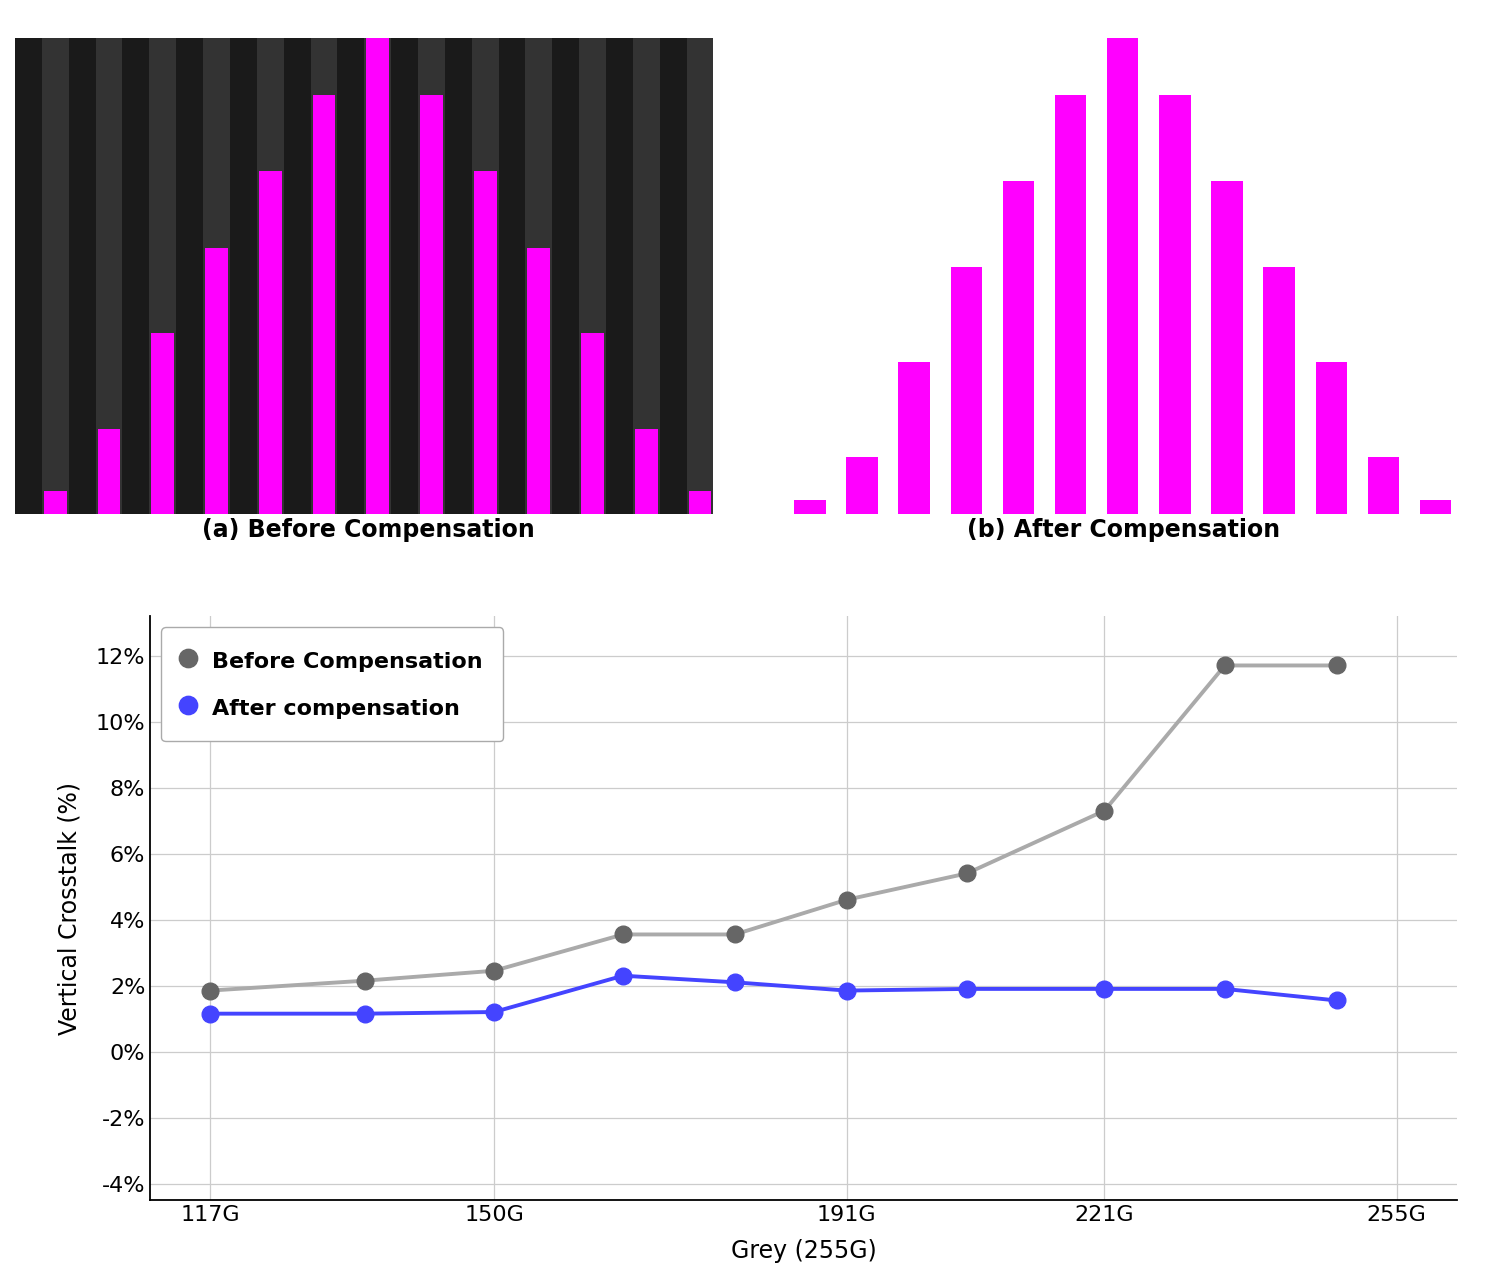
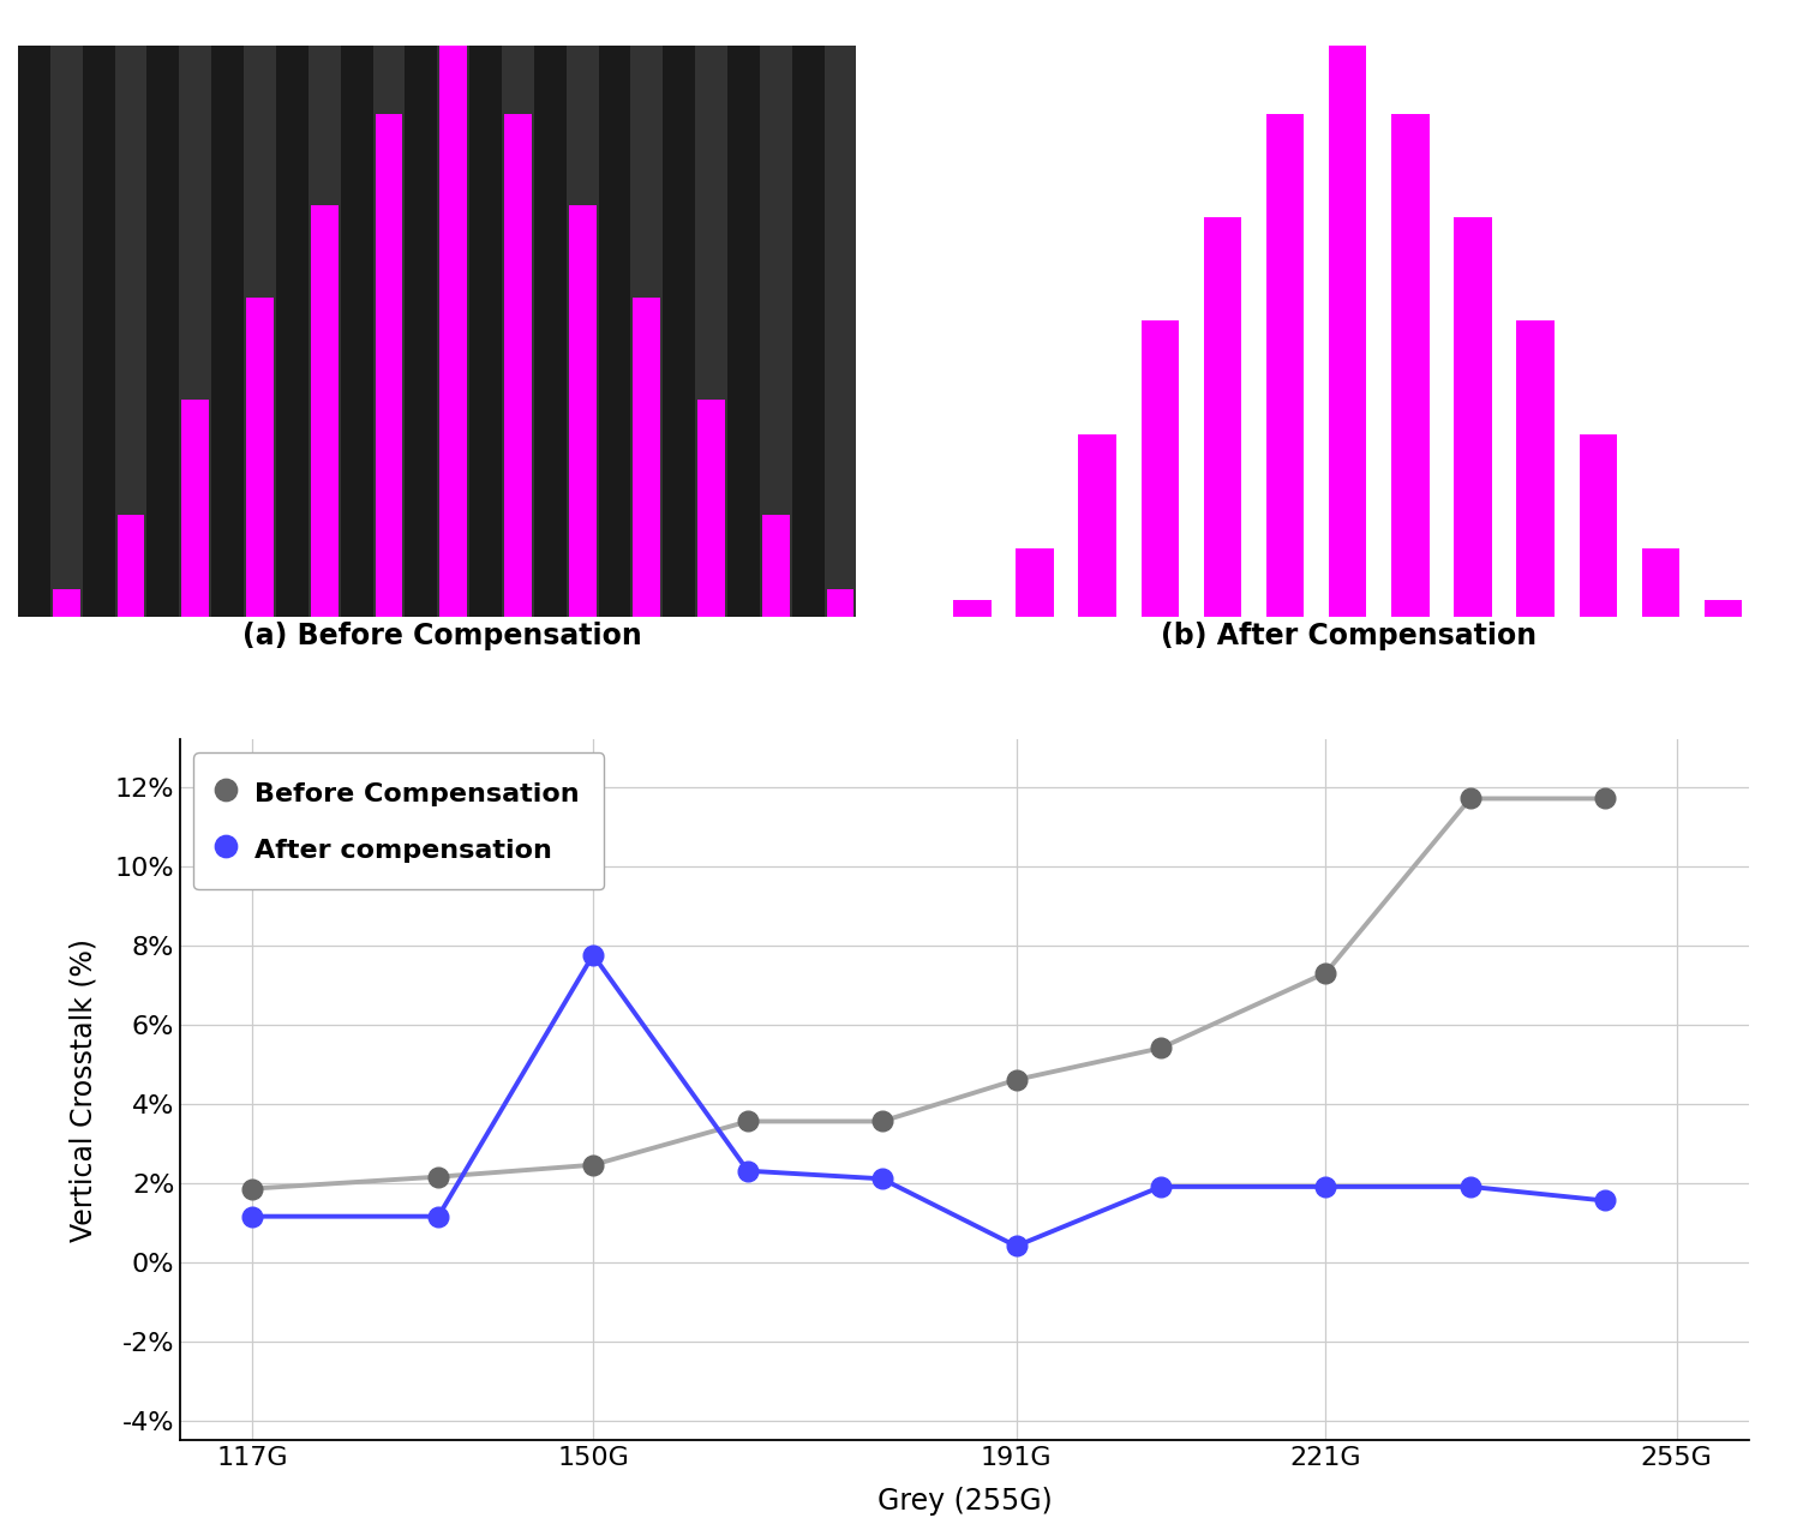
After compensation/150G: 1.20% -> 7.75%
After compensation/191G: 1.85% -> 0.40%
